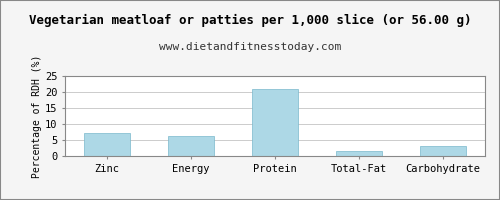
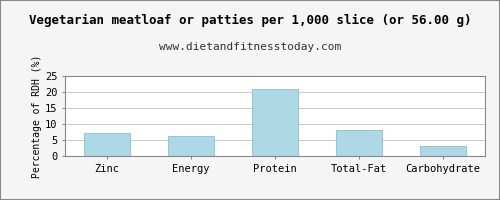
Total-Fat: 1.5 -> 8.0
